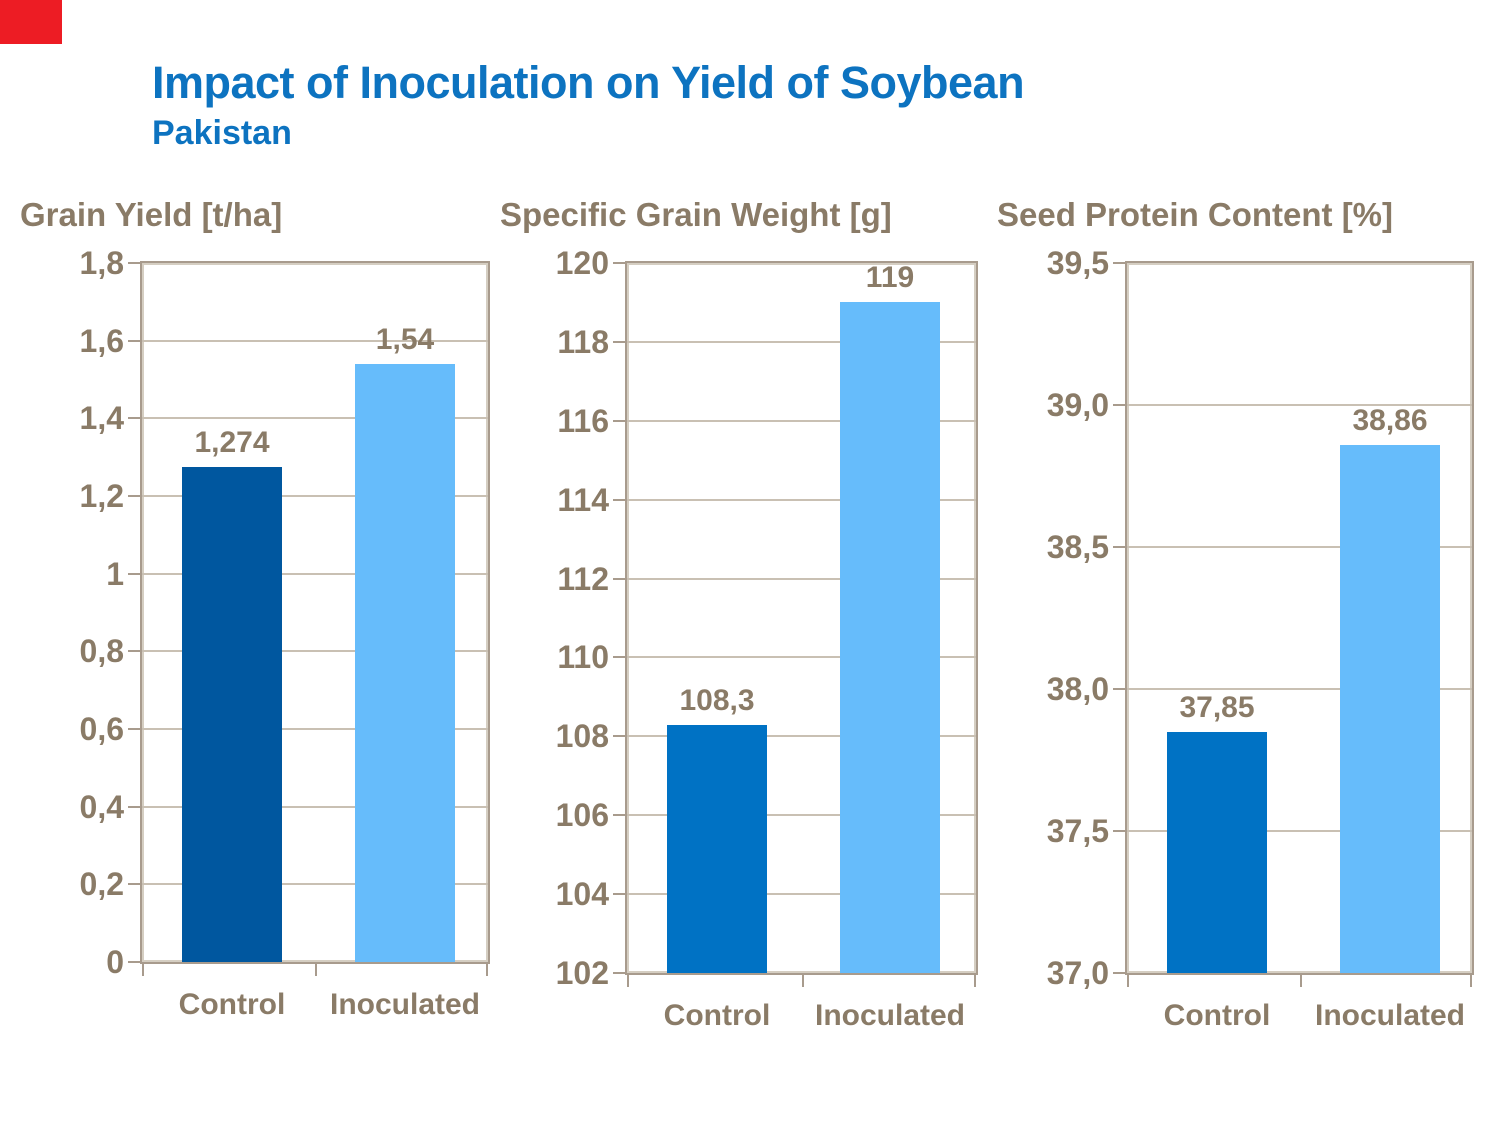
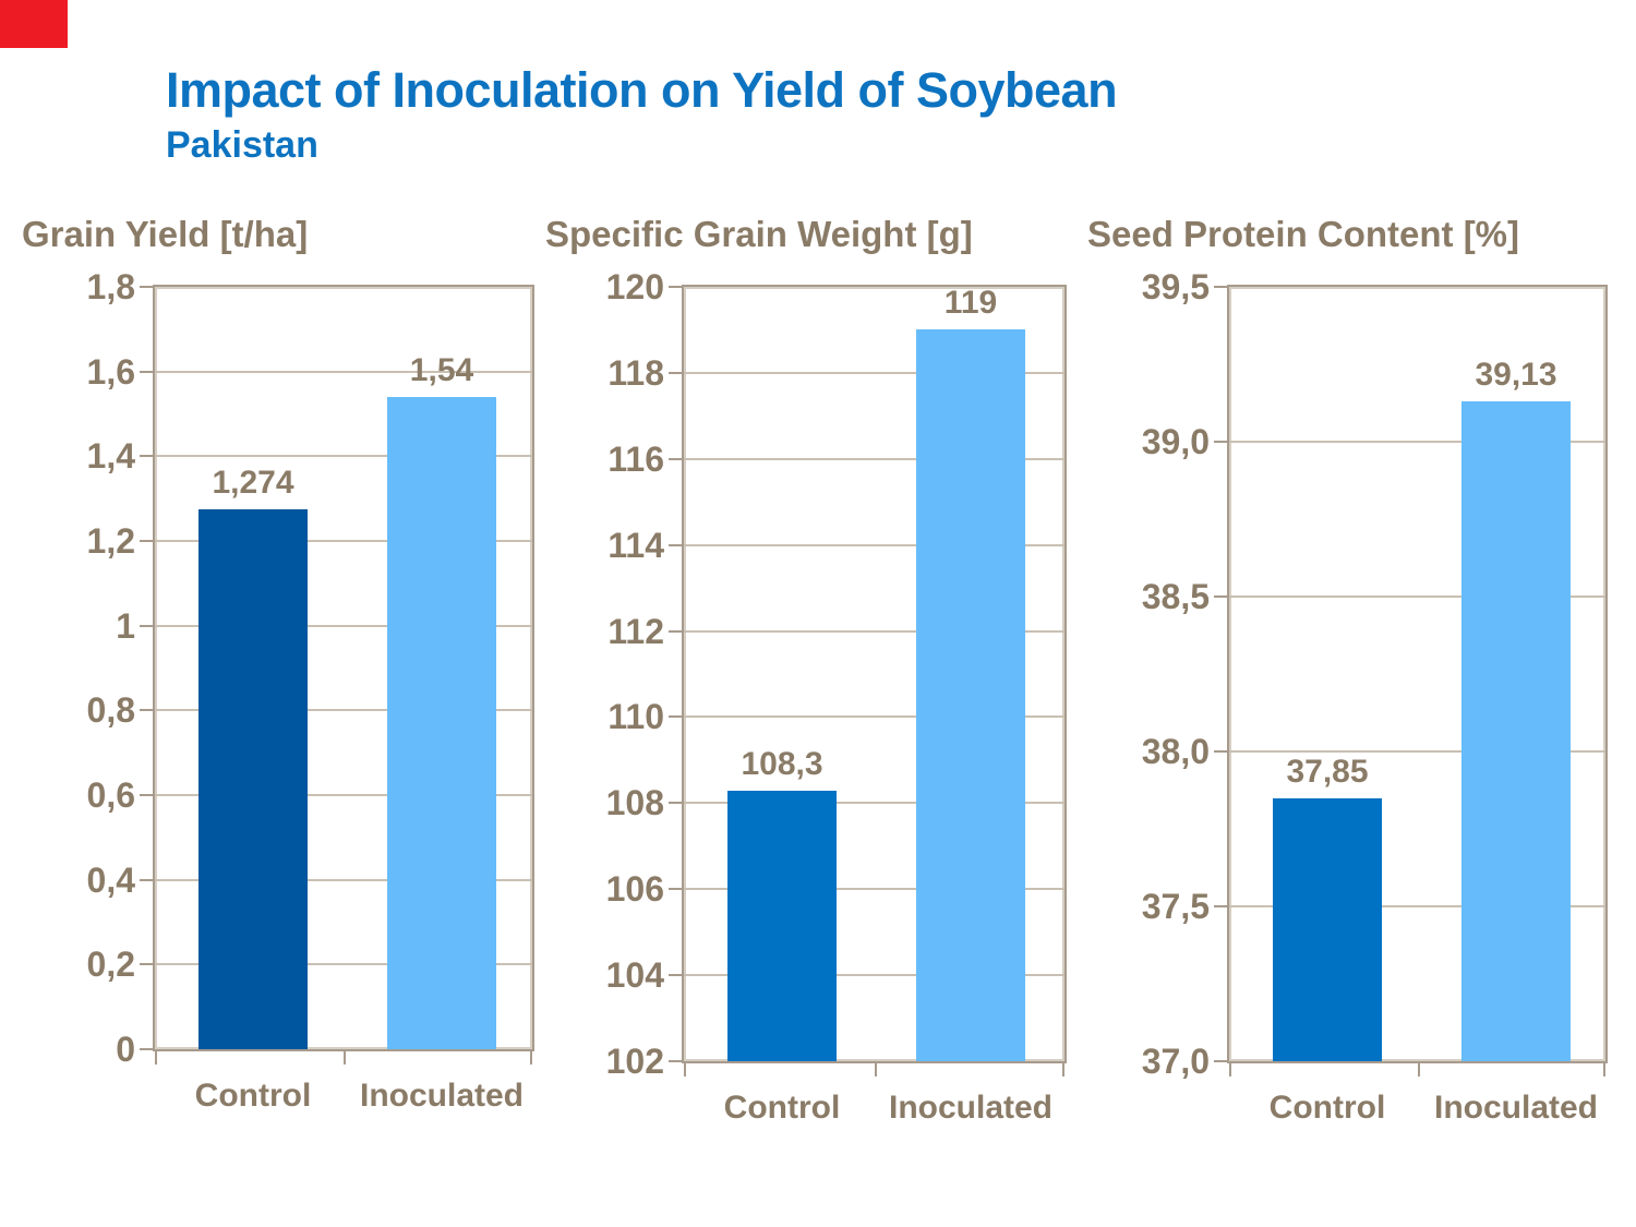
Seed Protein Content [%]/Inoculated: 38,86 -> 39,13
